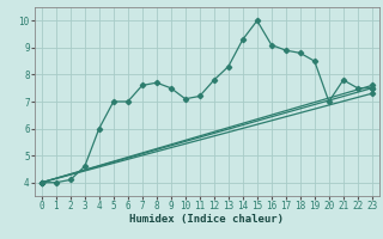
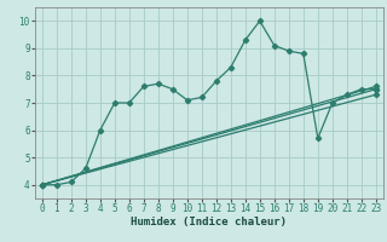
19: 8.5 -> 5.7
21: 7.8 -> 7.3
